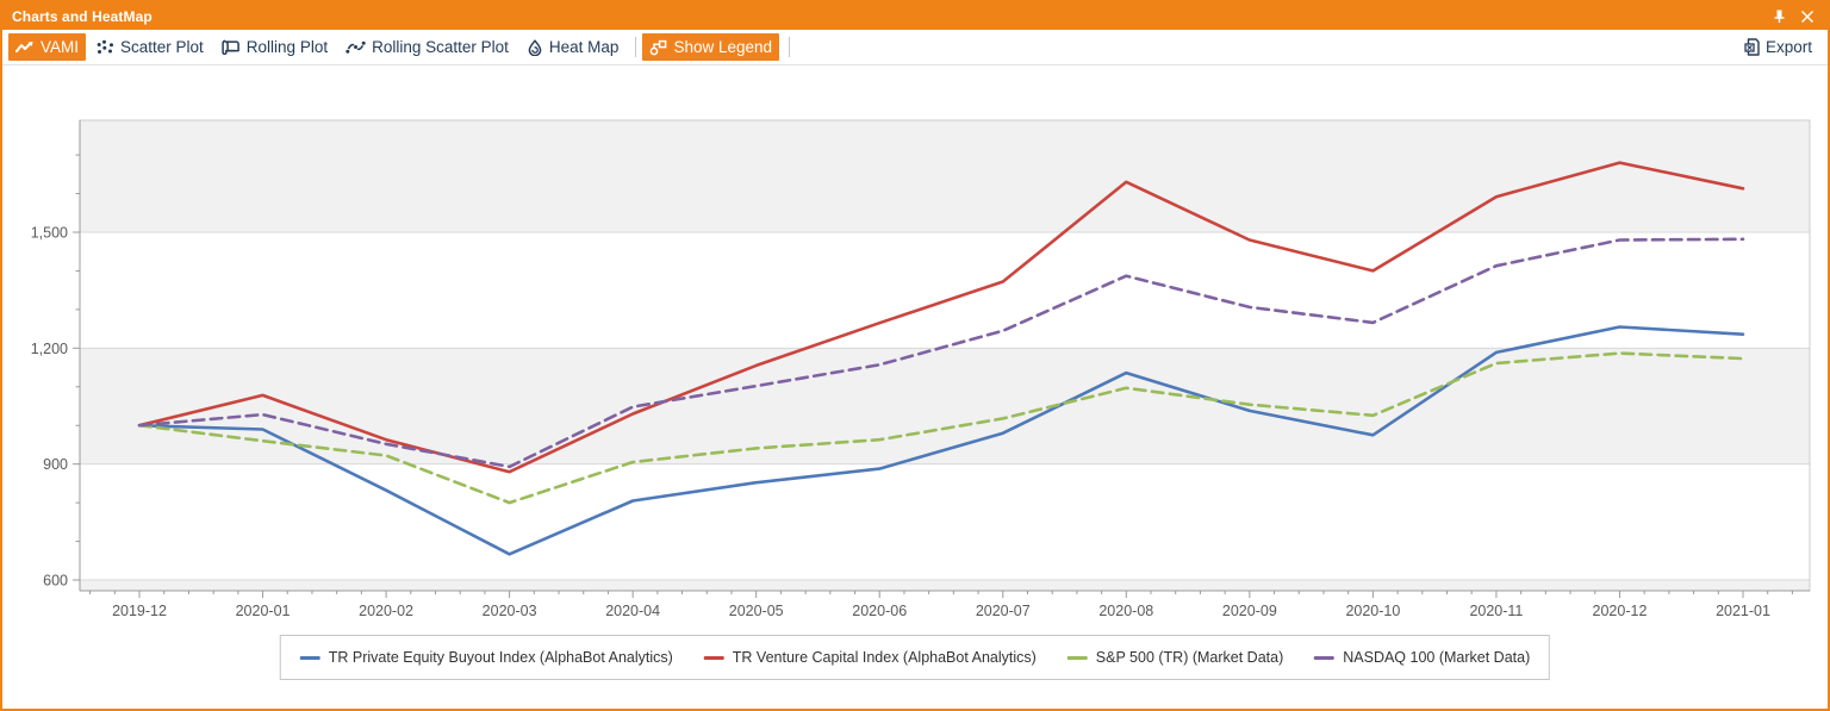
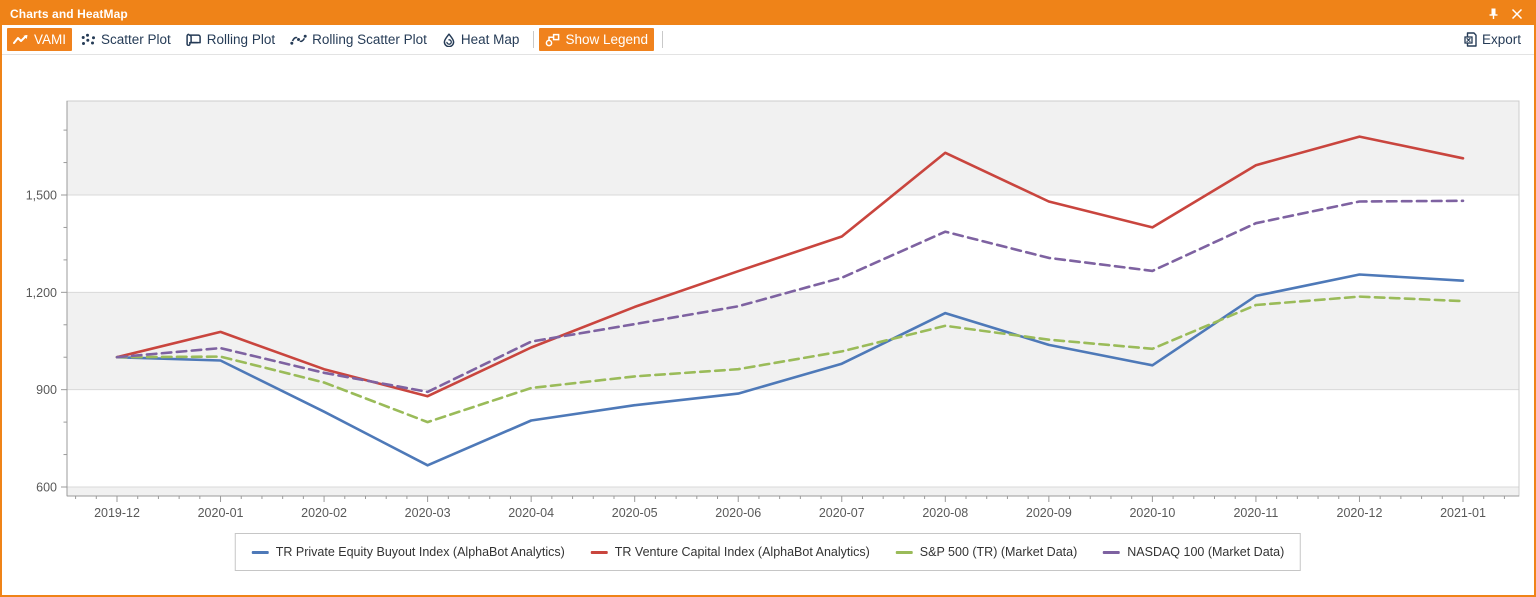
S&P 500 (TR) (Market Data)/2020-01: 960 -> 1000
